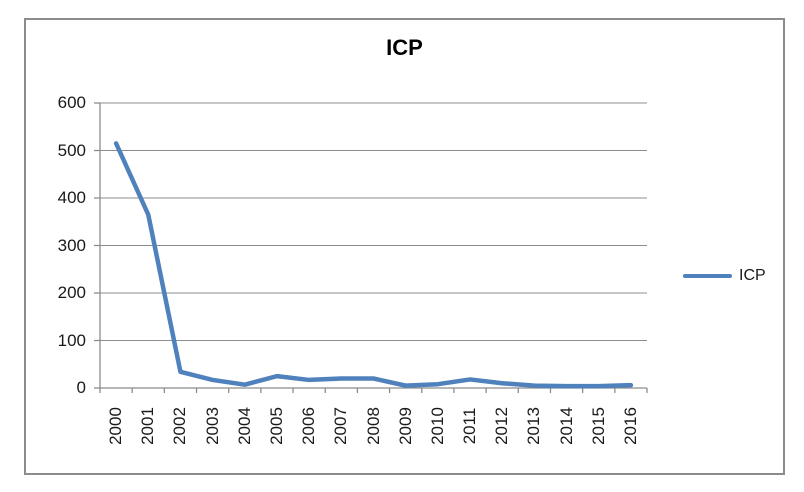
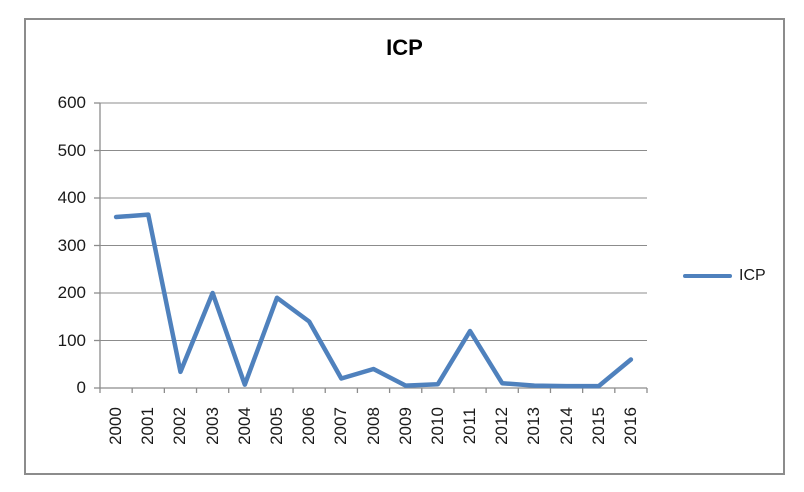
2000: 520 -> 360
2003: 20 -> 200
2005: 20 -> 190
2006: 20 -> 140
2008: 20 -> 40
2011: 20 -> 120
2016: 10 -> 60
